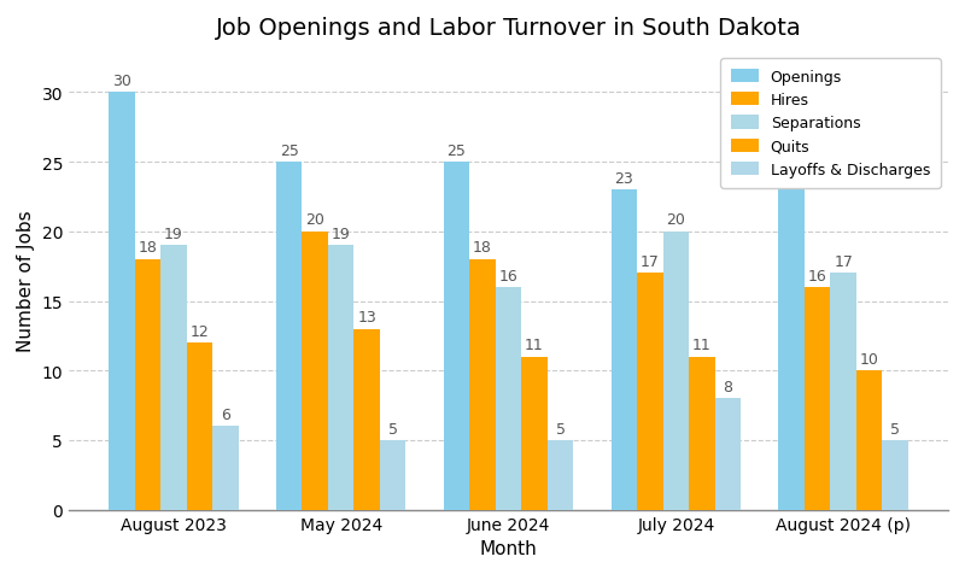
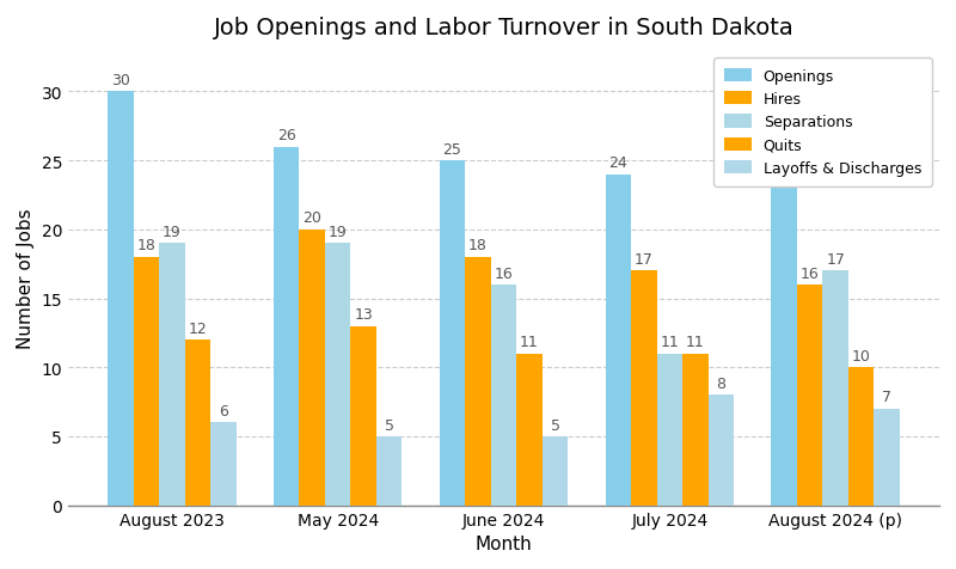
Openings/May 2024: 25 -> 26
Openings/July 2024: 23 -> 24
Separations/July 2024: 20 -> 11
Layoffs & Discharges/August 2024 (p): 5 -> 7
